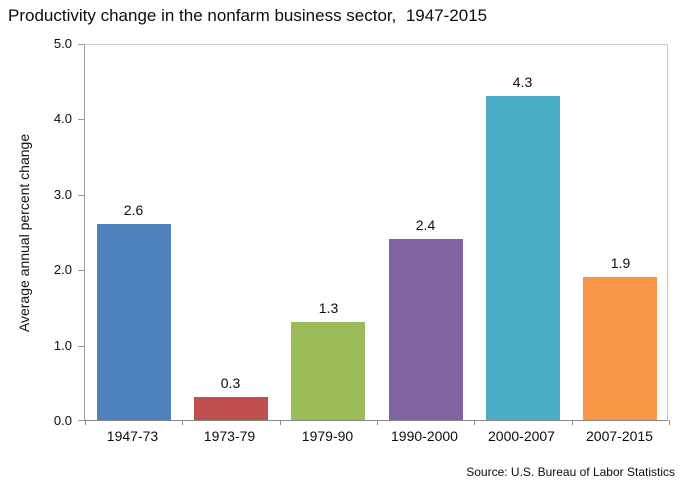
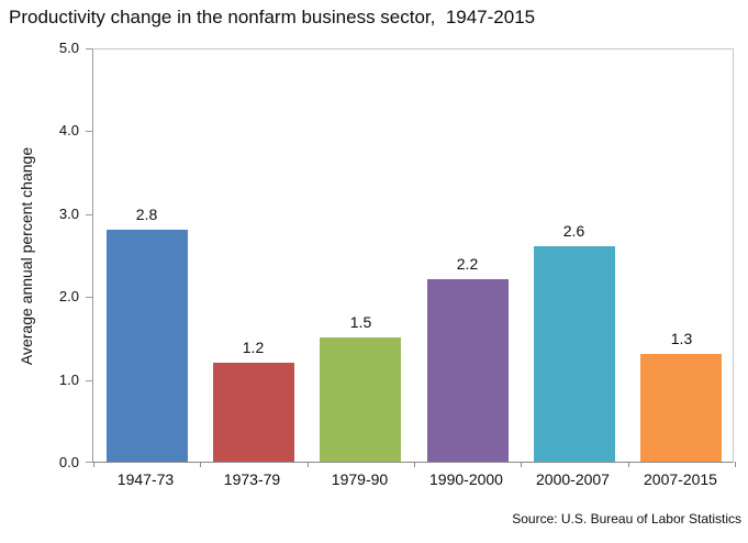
1947-73: 2.6 -> 2.8
1973-79: 0.3 -> 1.2
1979-90: 1.3 -> 1.5
1990-2000: 2.4 -> 2.2
2000-2007: 4.3 -> 2.6
2007-2015: 1.9 -> 1.3
